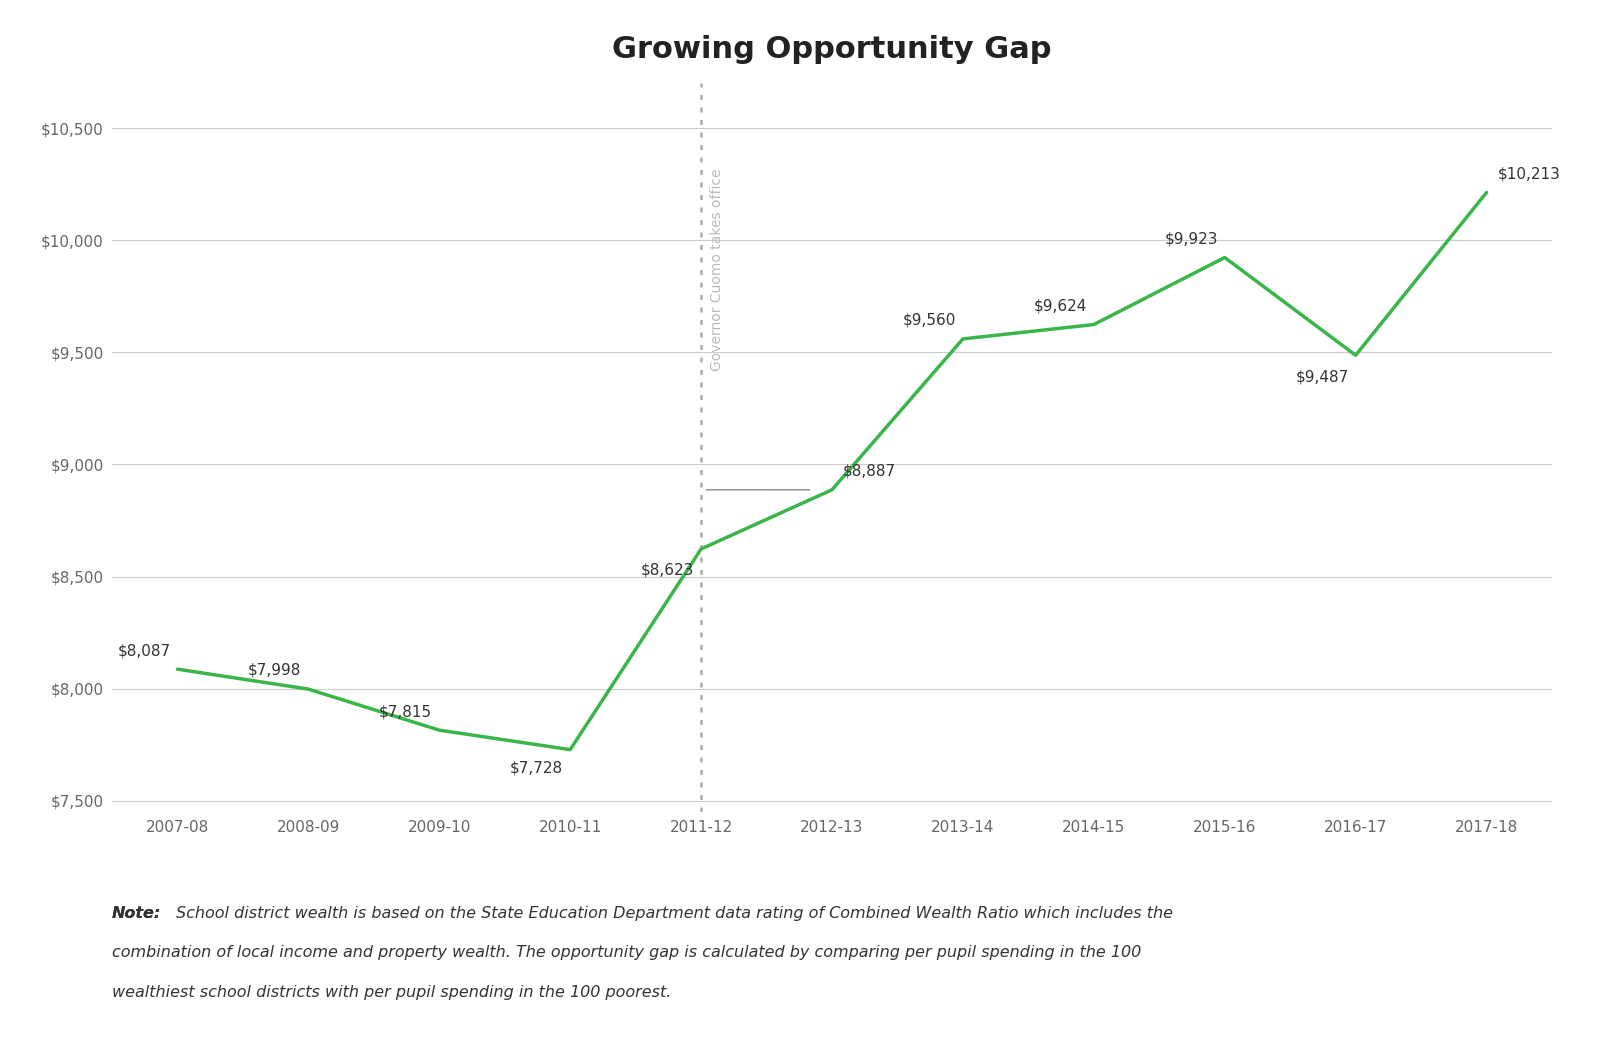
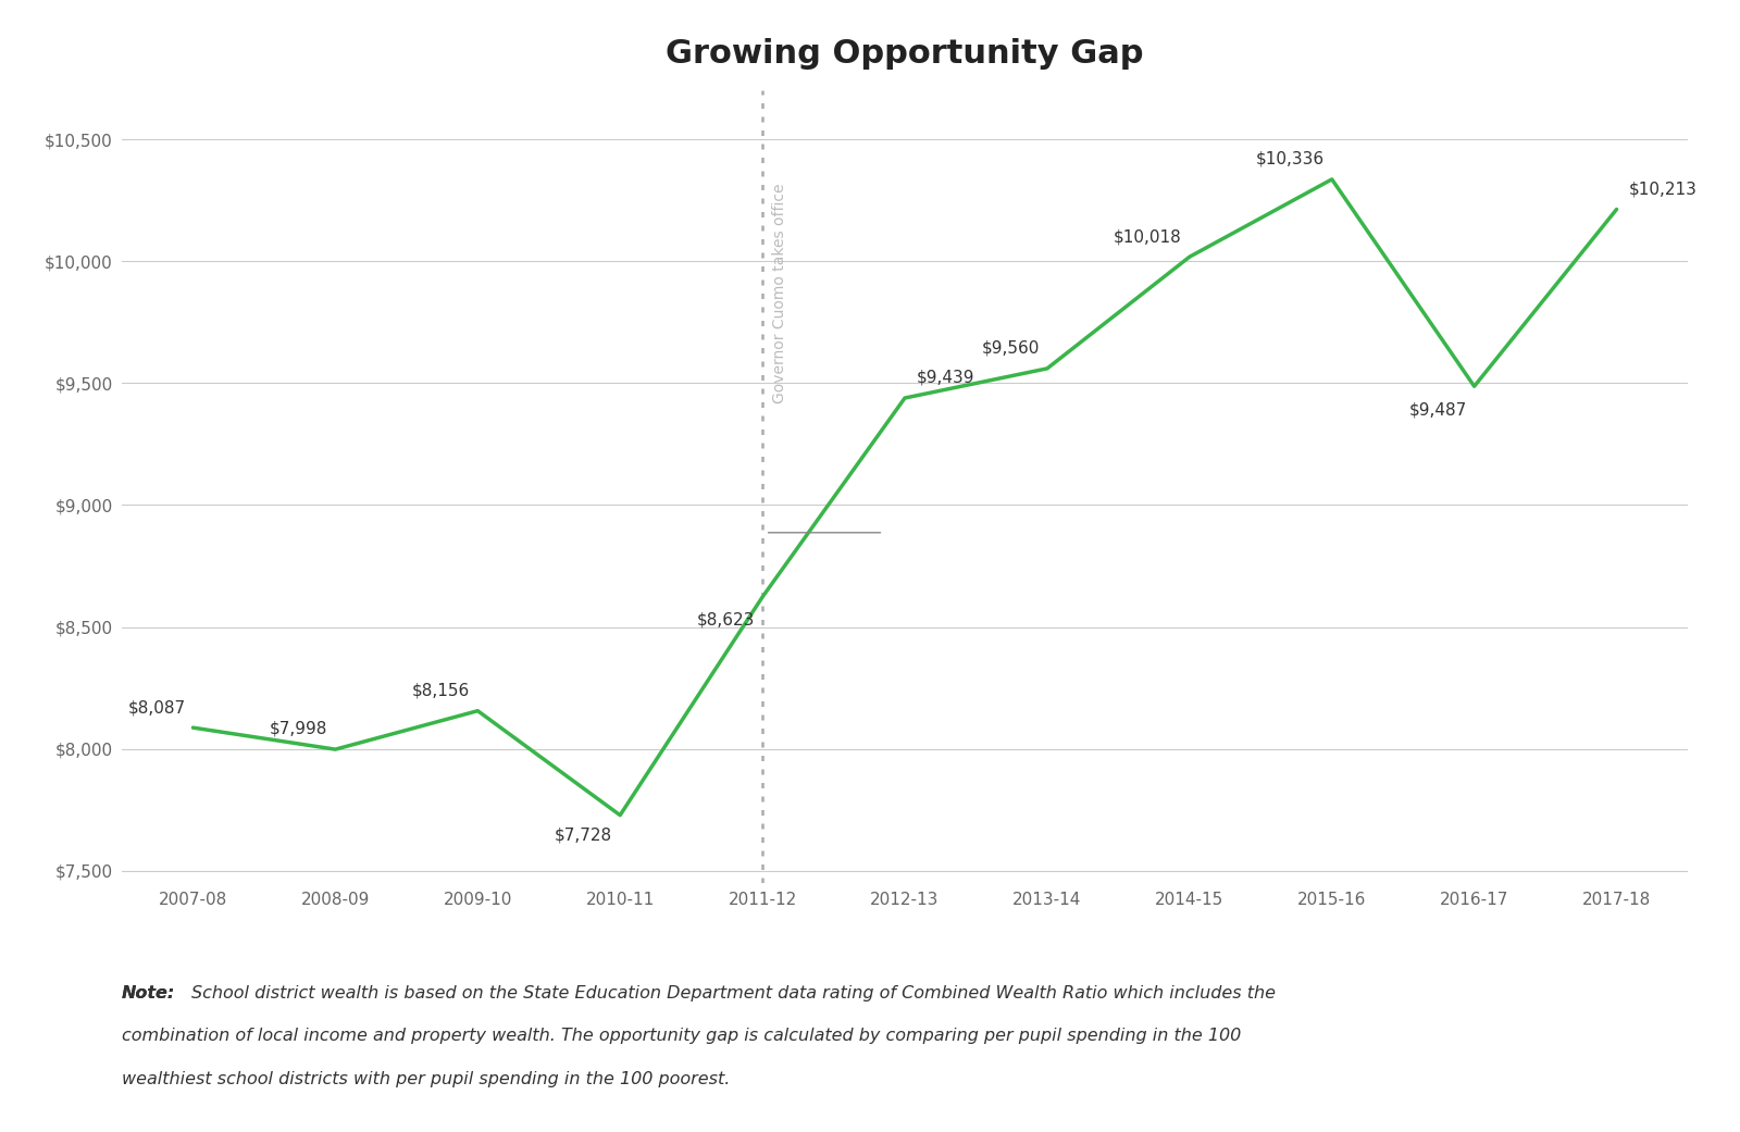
2009-10: $7,815 -> $8,156
2012-13: $8,887 -> $9,439
2014-15: $9,624 -> $10,018
2015-16: $9,923 -> $10,336
